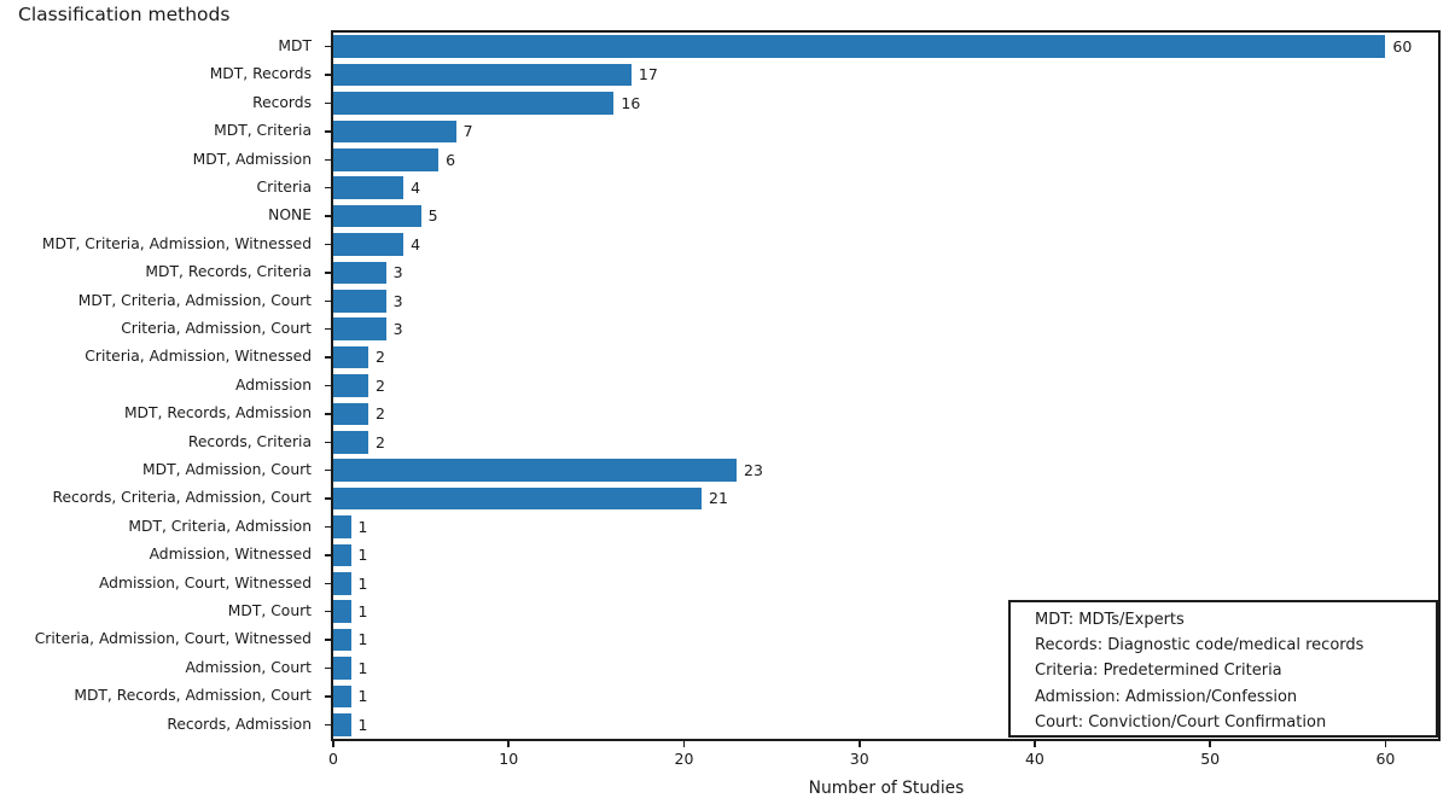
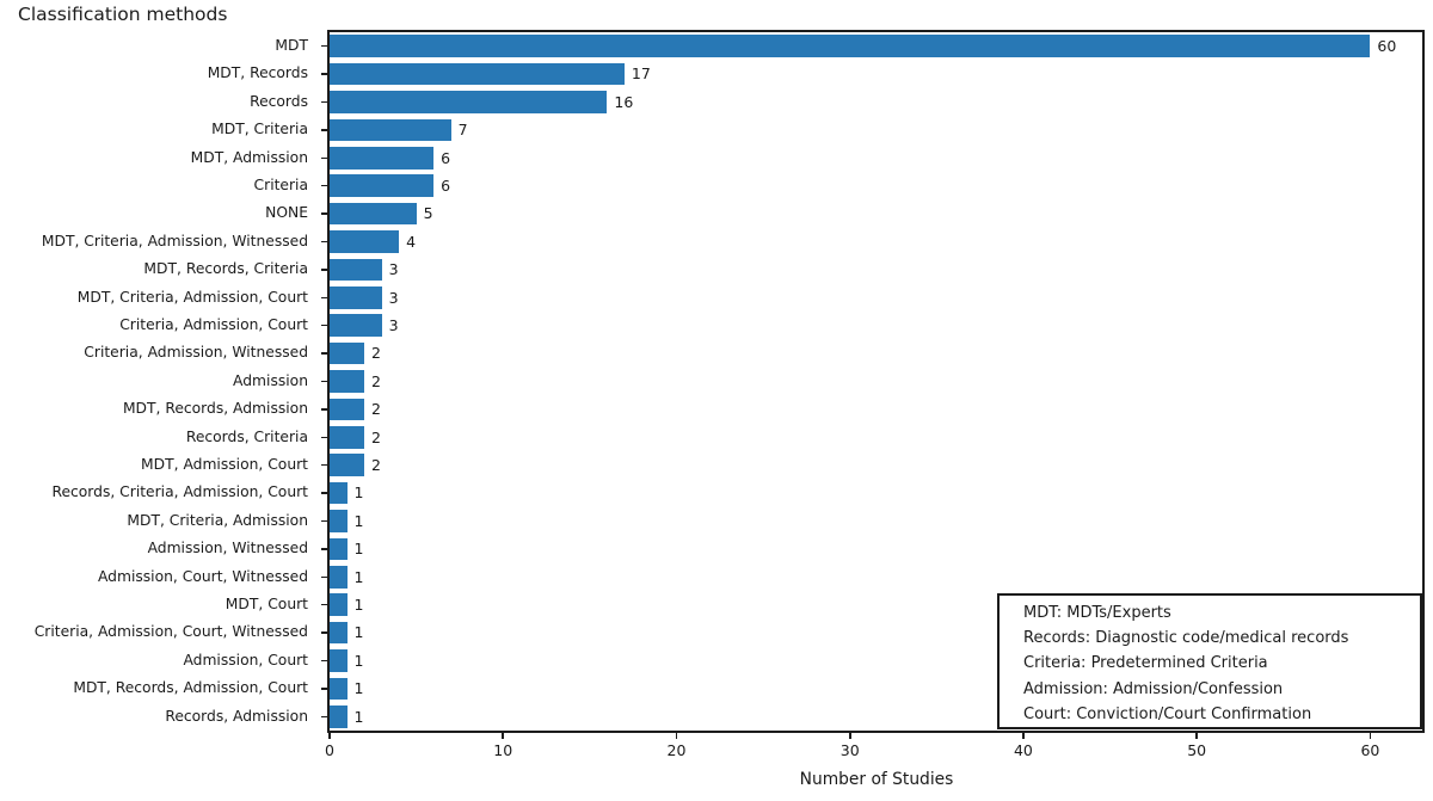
Criteria: 4 -> 6
MDT, Admission, Court: 23 -> 2
Records, Criteria, Admission, Court: 21 -> 1
